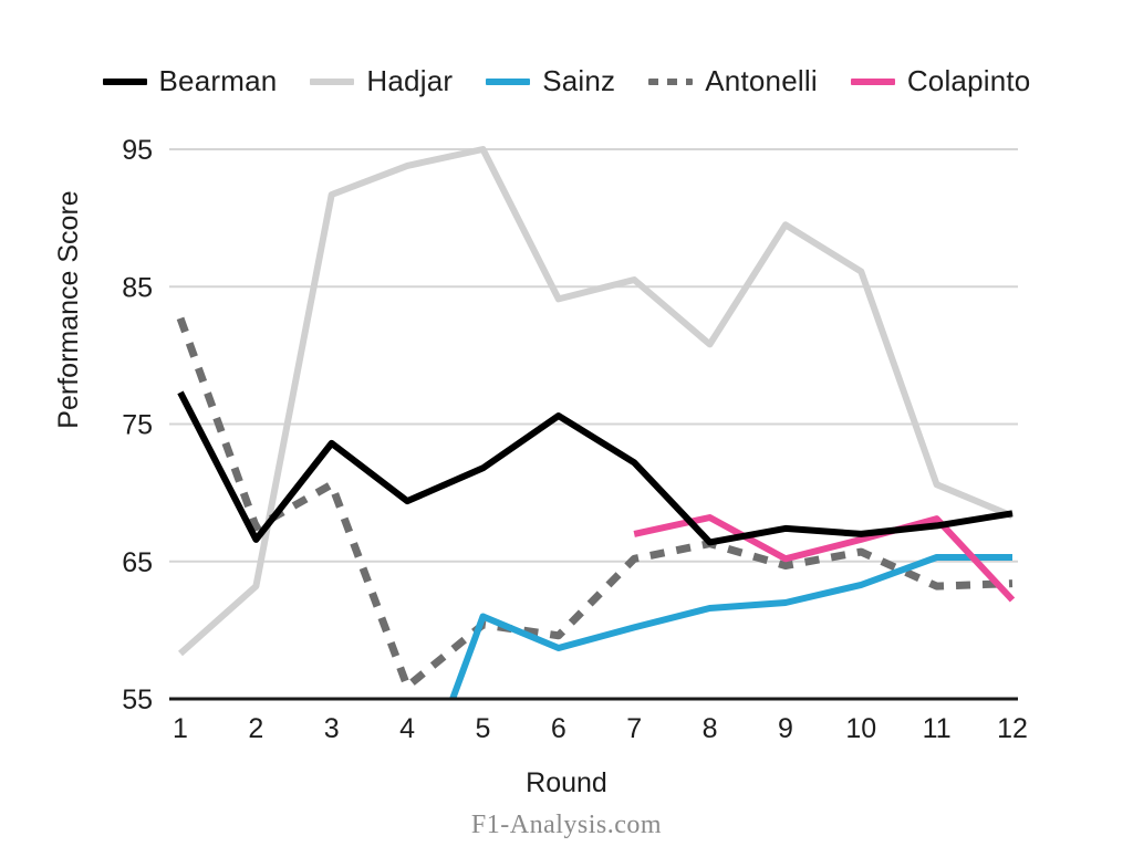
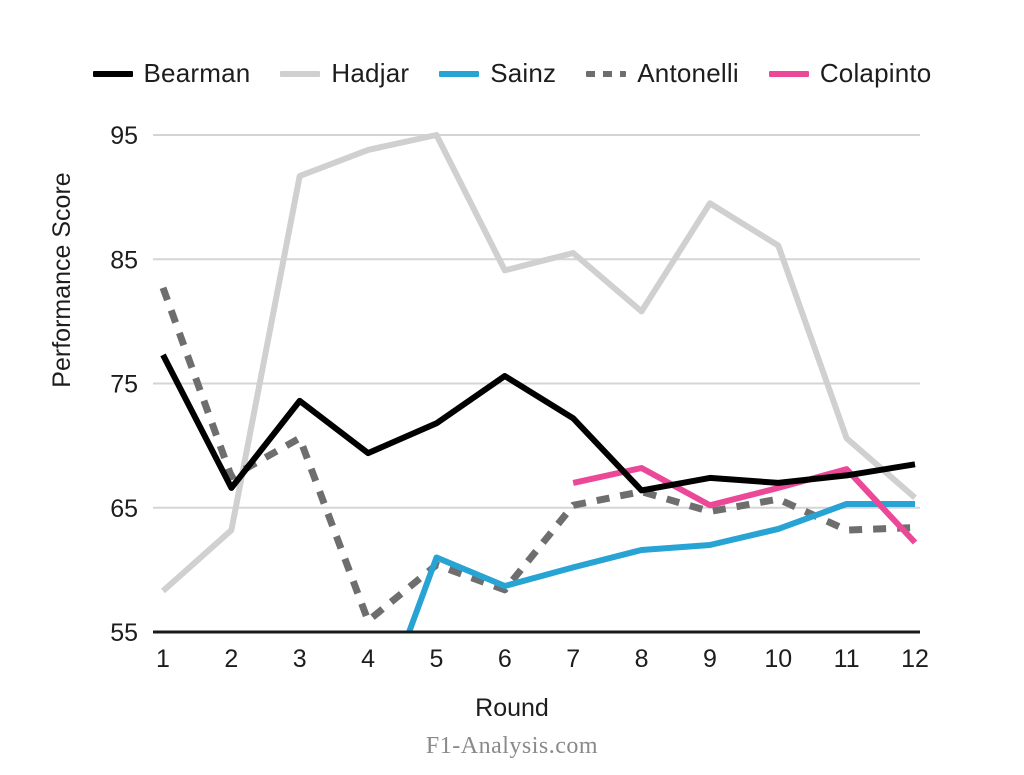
Antonelli/6: 59.6 -> 58.4
Hadjar/12: 68.3 -> 65.8
